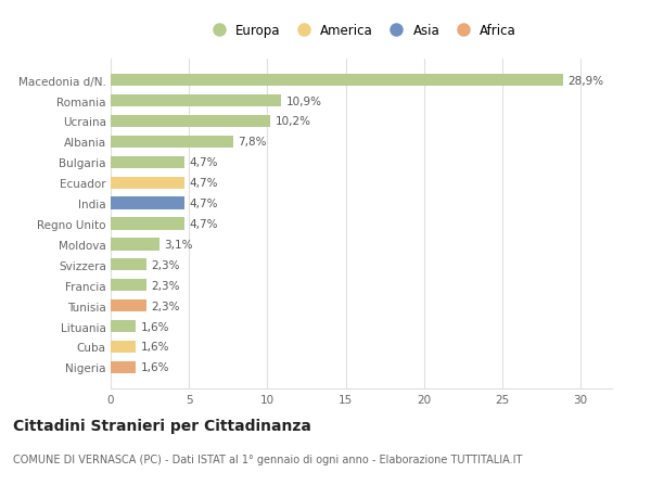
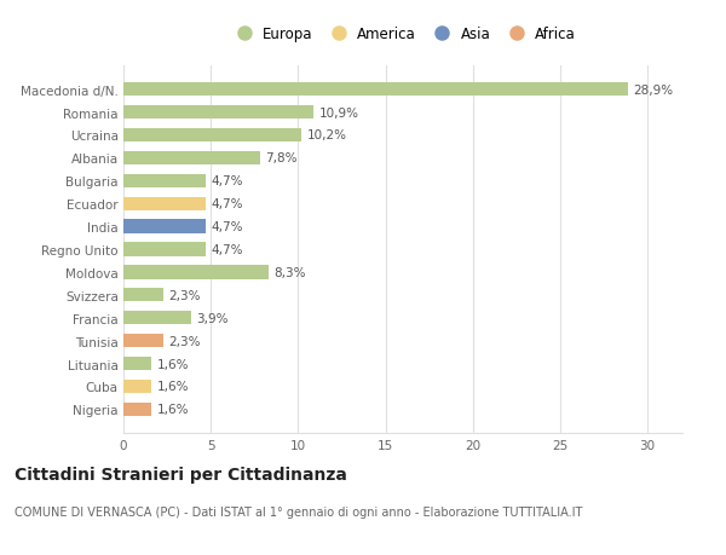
Moldova: 3,1% -> 8,3%
Francia: 2,3% -> 3,9%
